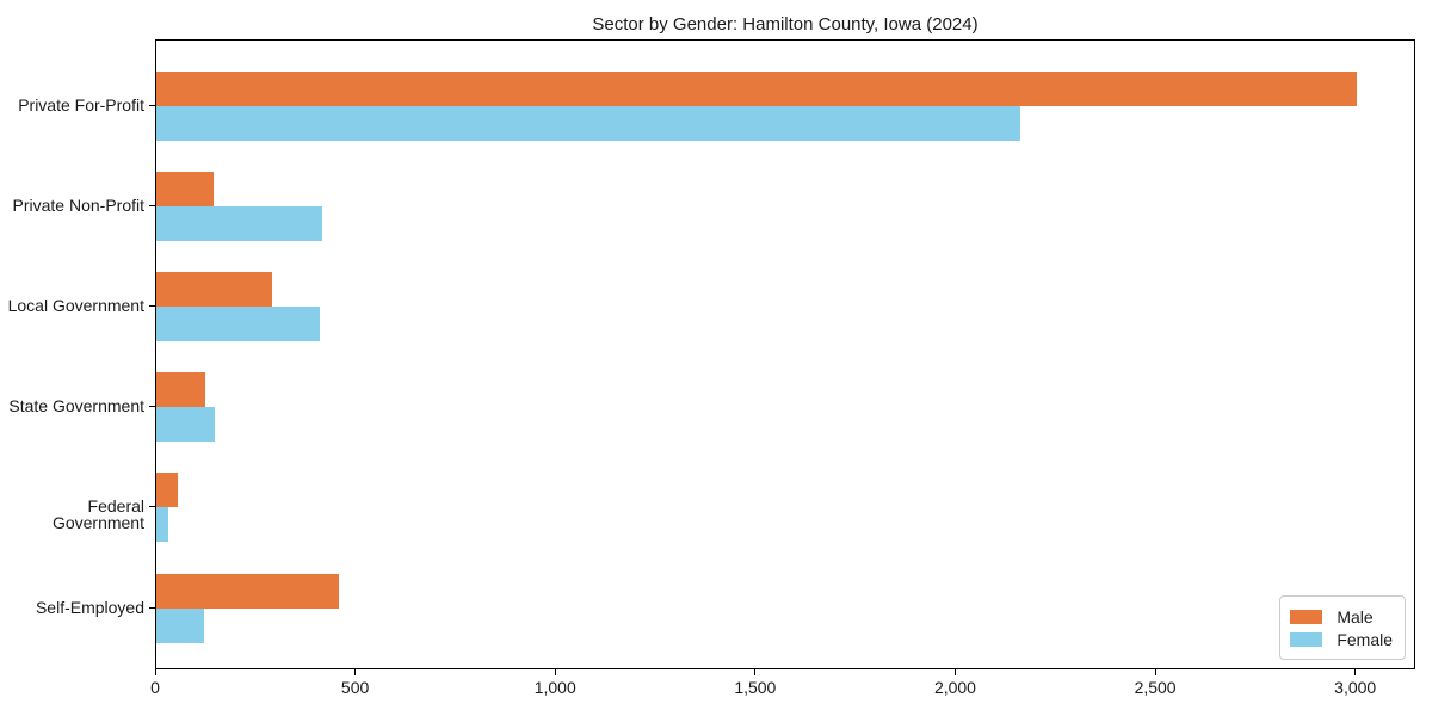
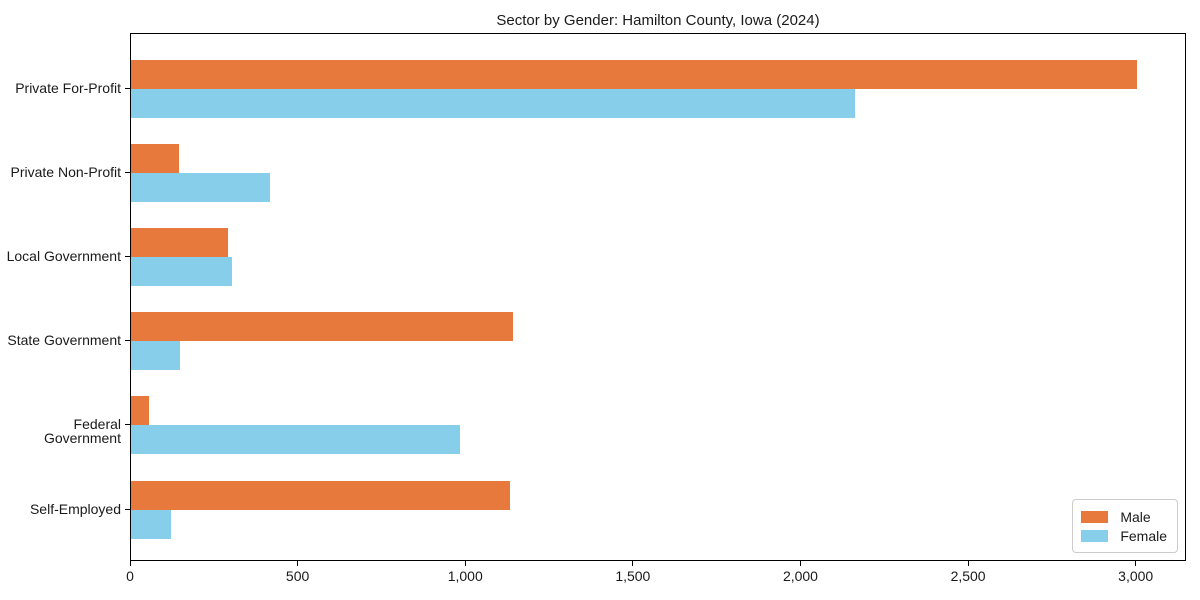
Female/Local Government: 410 -> 300
Male/State Government: 120 -> 1140
Female/Federal Government: 30 -> 980
Male/Self-Employed: 460 -> 1130
